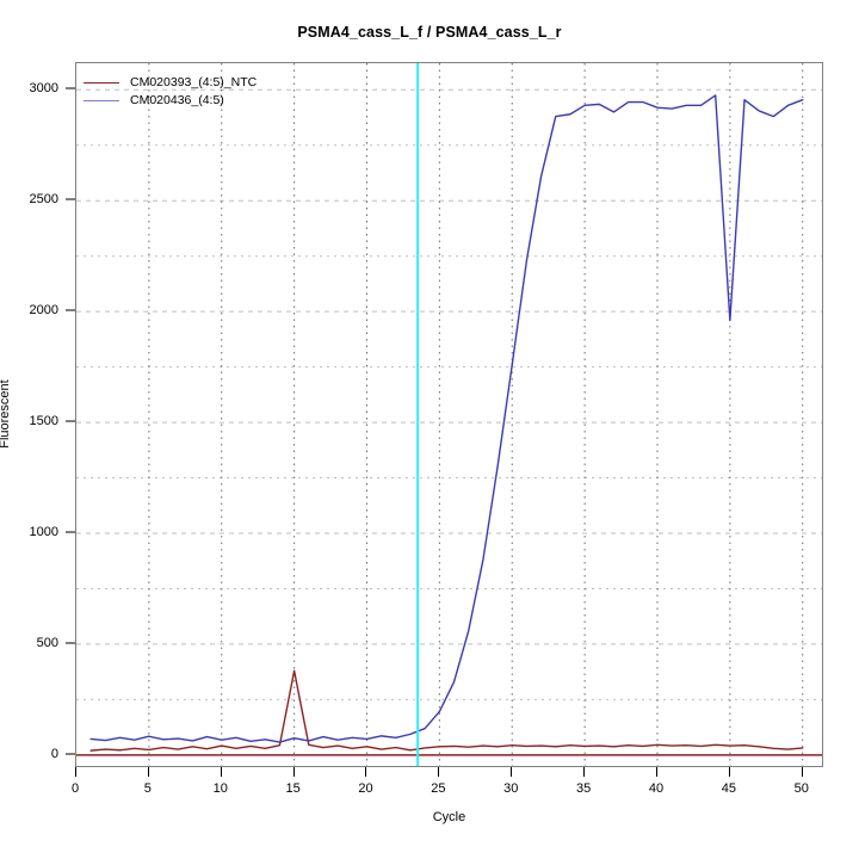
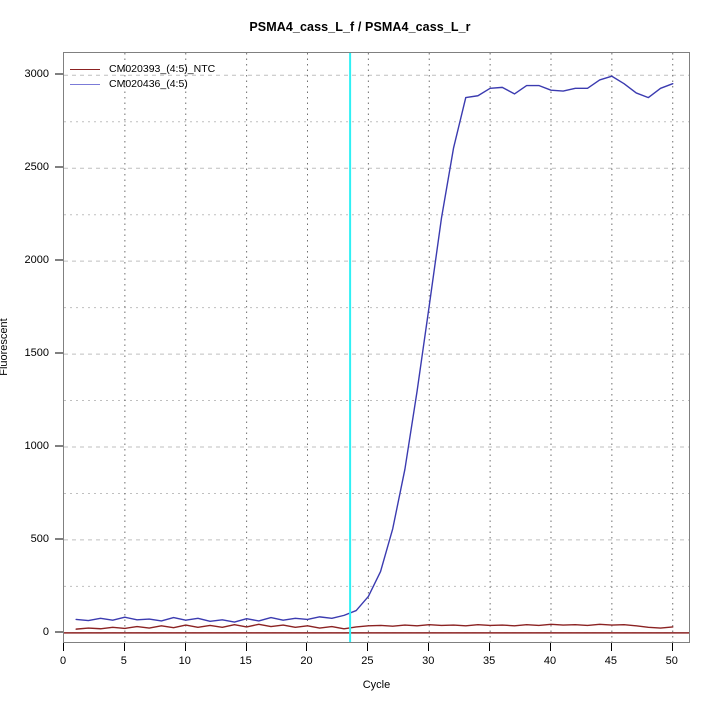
CM020393_(4:5)_NTC/15: 380 -> 30
CM020436_(4:5)/45: 1960 -> 3000
